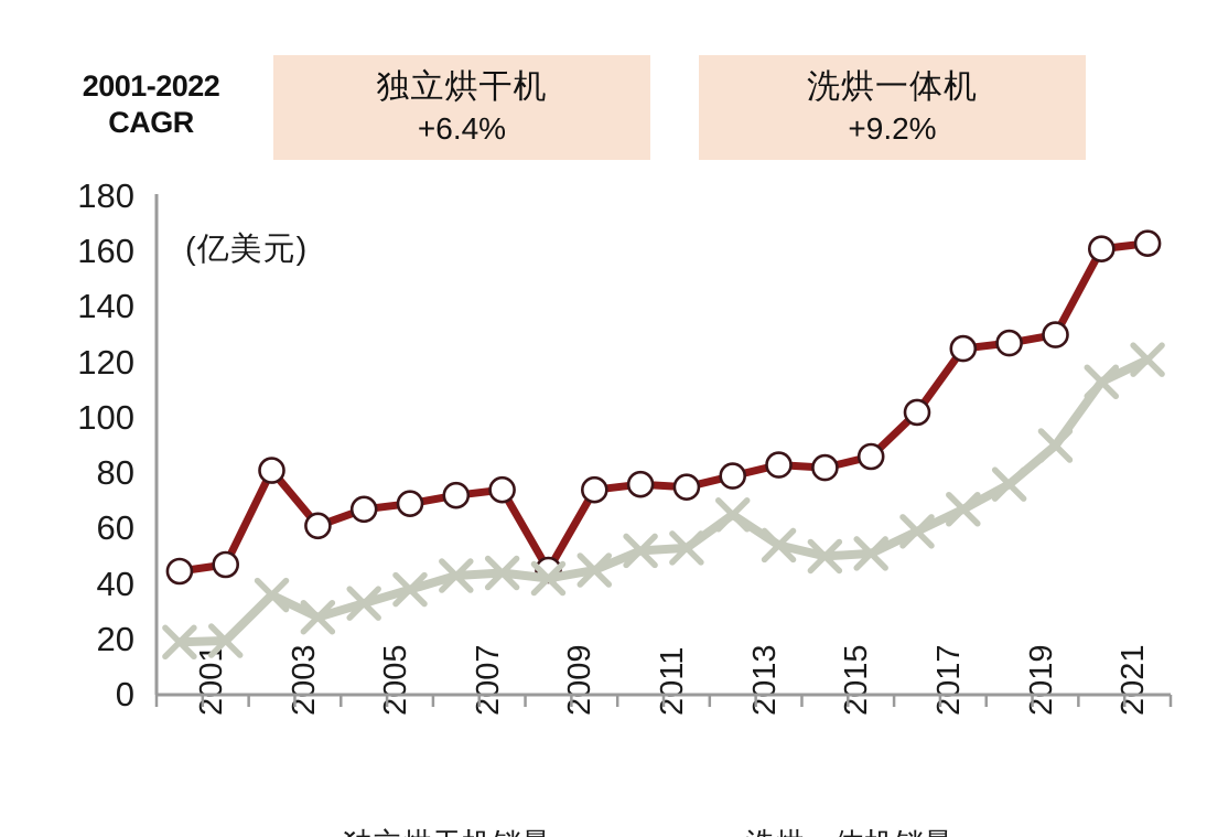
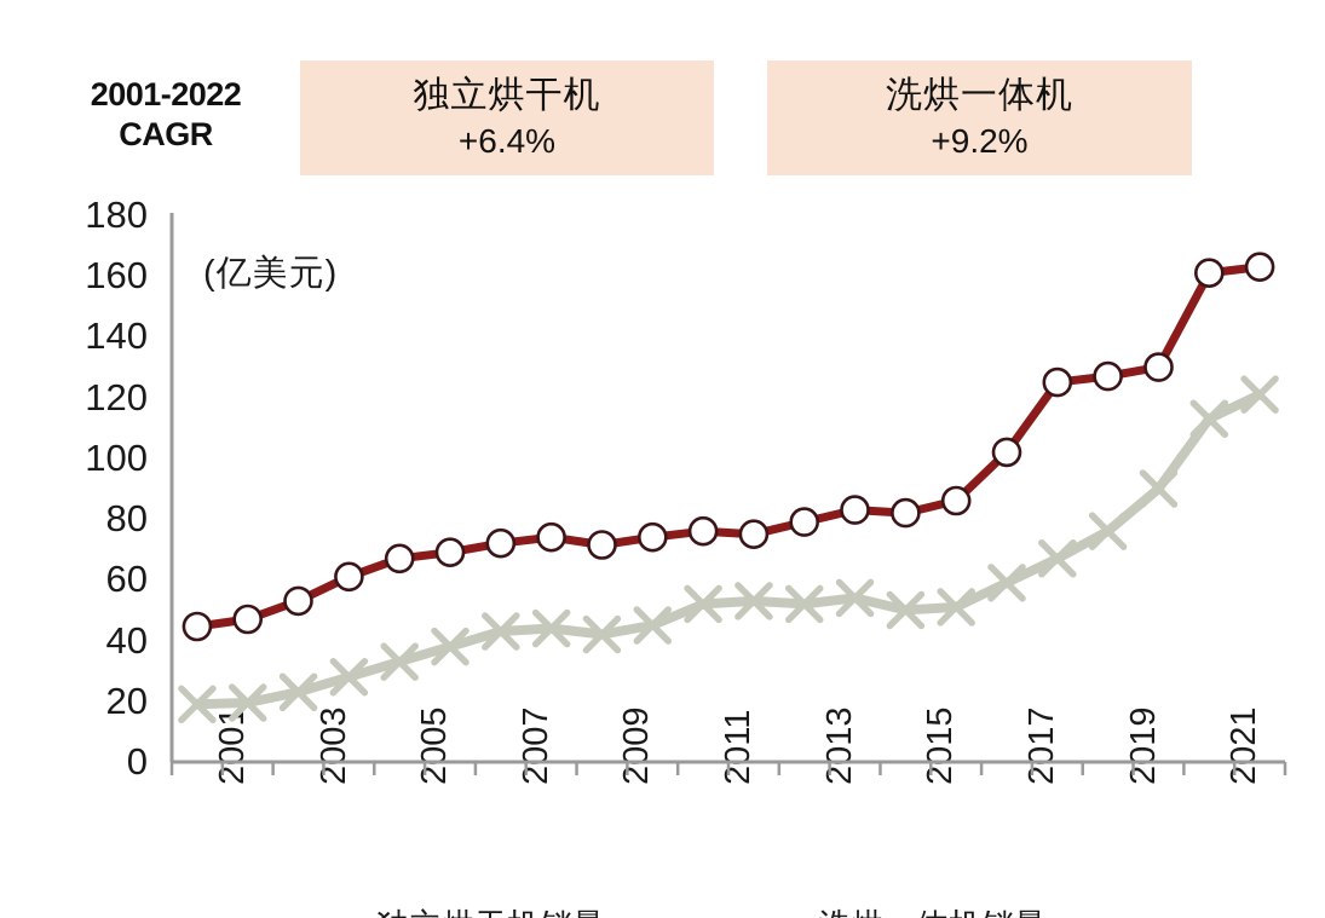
独立烘干机/2003: 81 -> 53
洗烘一体机/2003: 36 -> 23
独立烘干机/2009: 45 -> 72
洗烘一体机/2013: 65 -> 52
